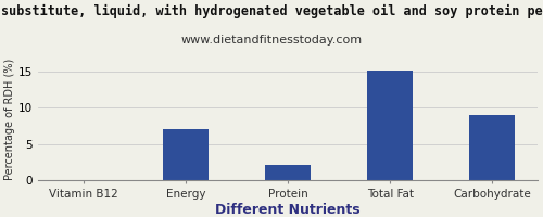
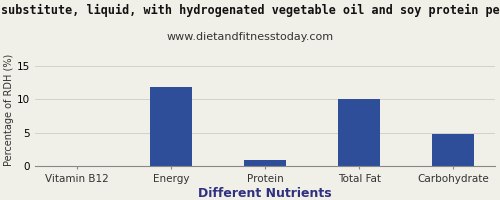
Energy: 7.1 -> 11.8
Protein: 2.2 -> 1.0
Total Fat: 15.1 -> 10.0
Carbohydrate: 9.0 -> 4.8
